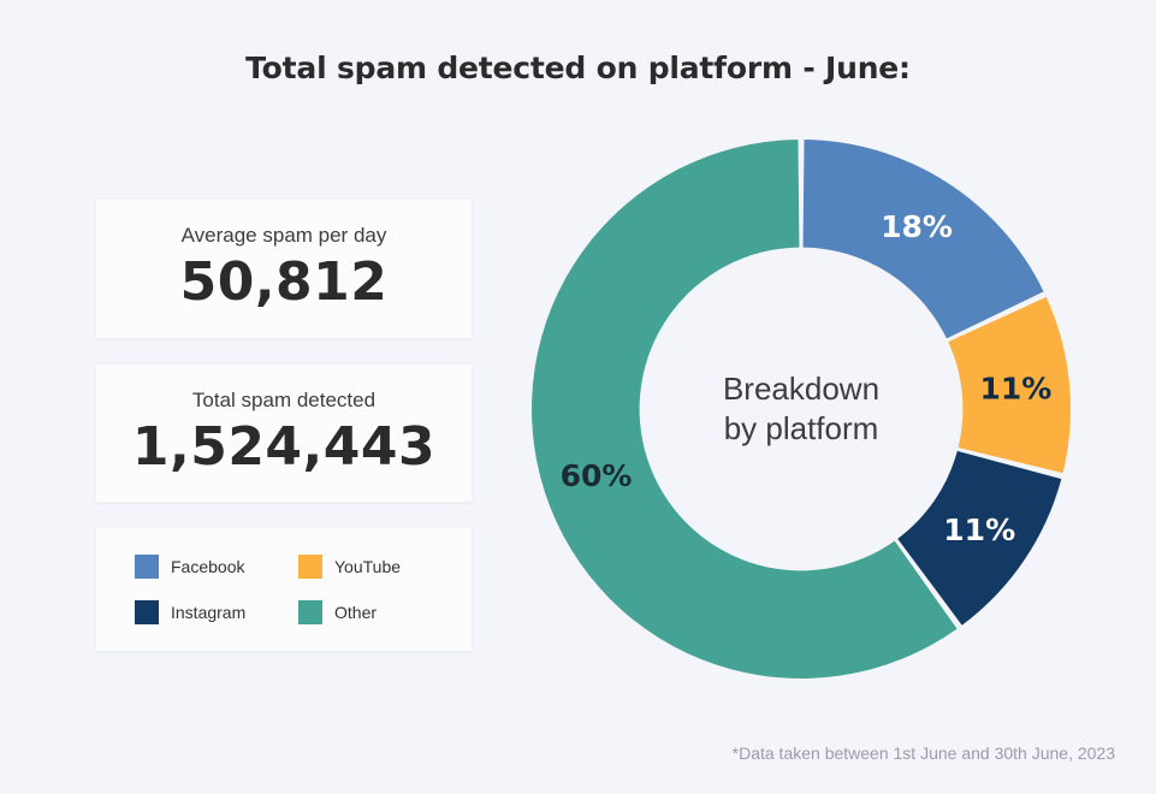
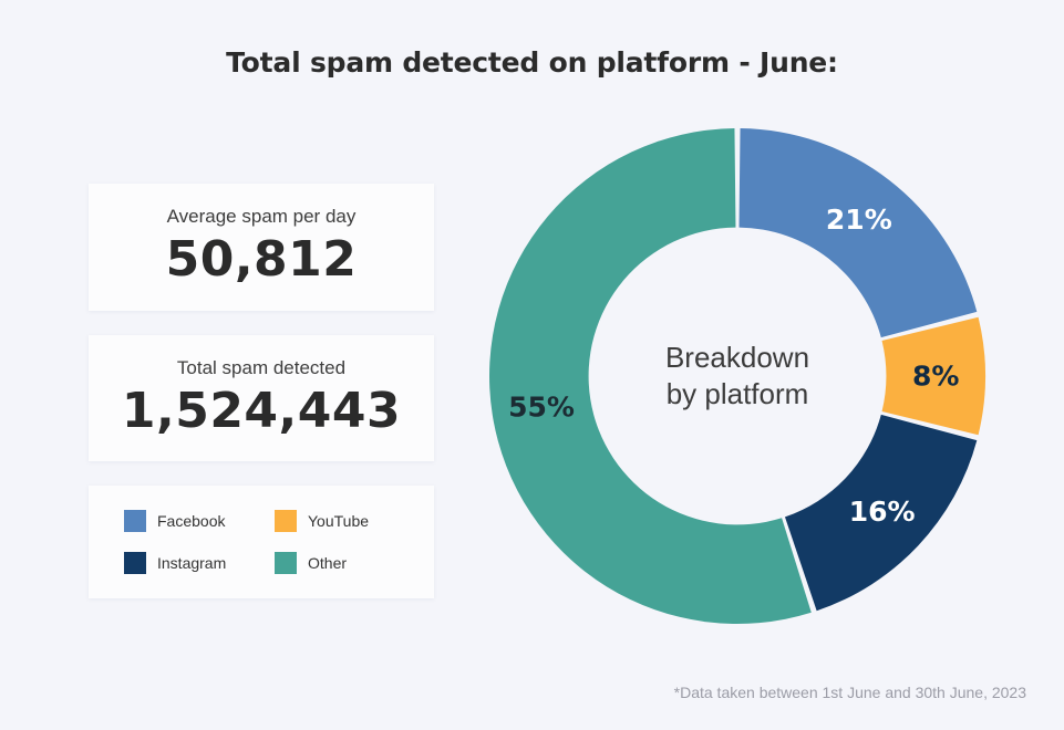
Facebook: 18% -> 21%
YouTube: 11% -> 8%
Instagram: 11% -> 16%
Other: 60% -> 55%
